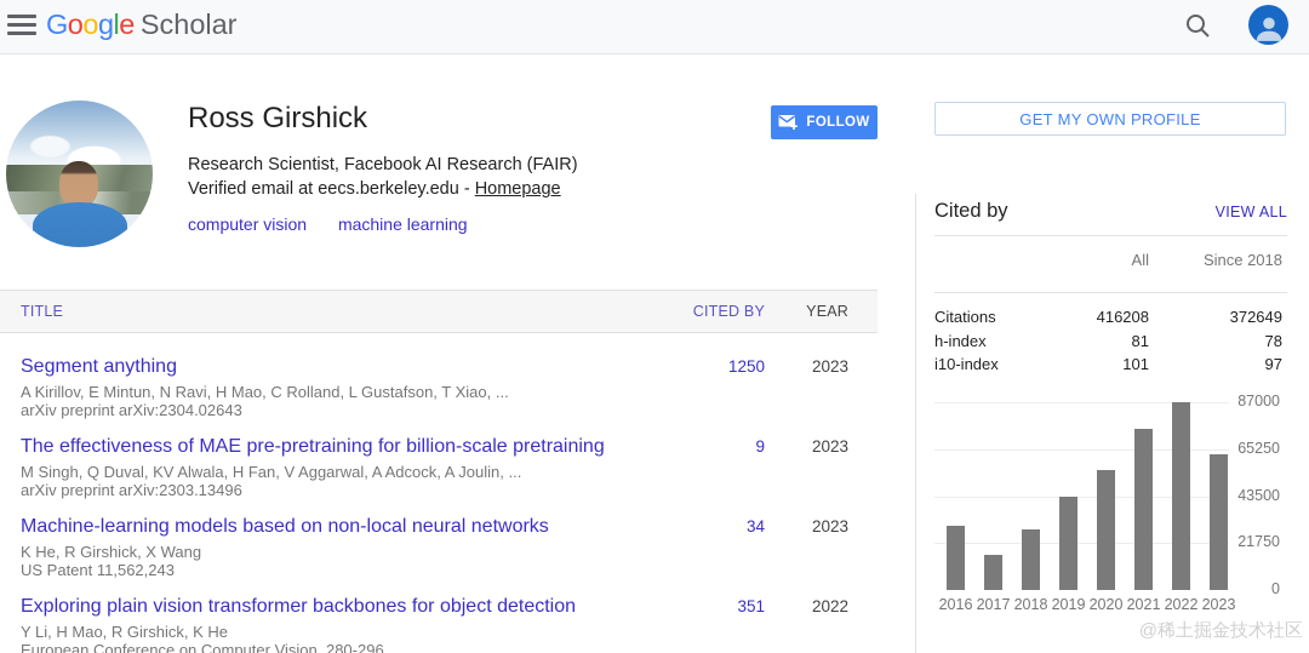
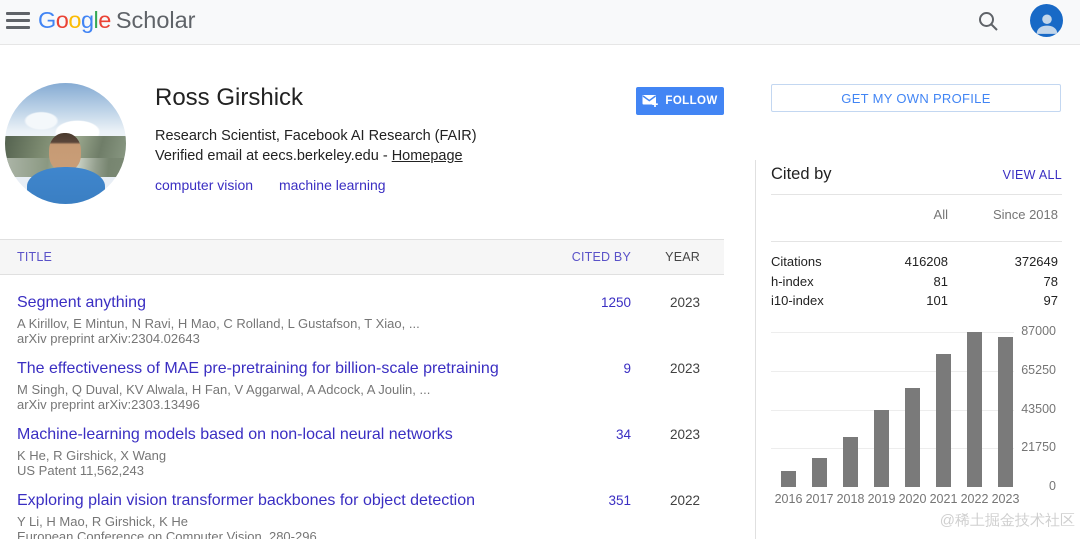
2016: 30000 -> 9000
2023: 63000 -> 84000
